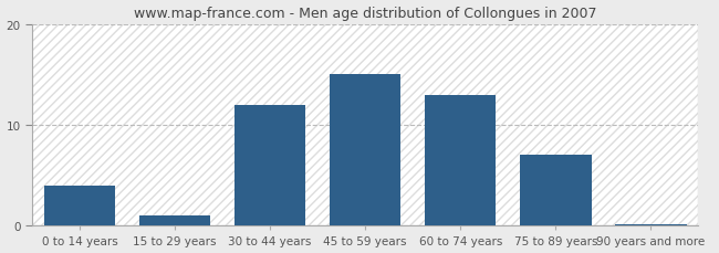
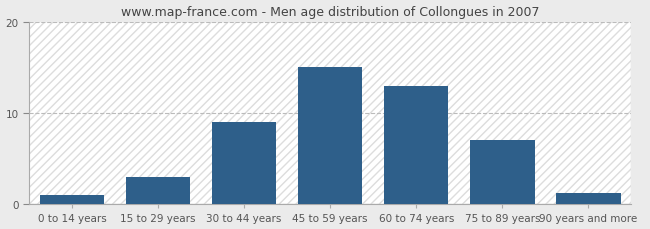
0 to 14 years: 4.0 -> 1.0
15 to 29 years: 1.0 -> 3.0
30 to 44 years: 12.0 -> 9.0
90 years and more: 0.2 -> 1.2
